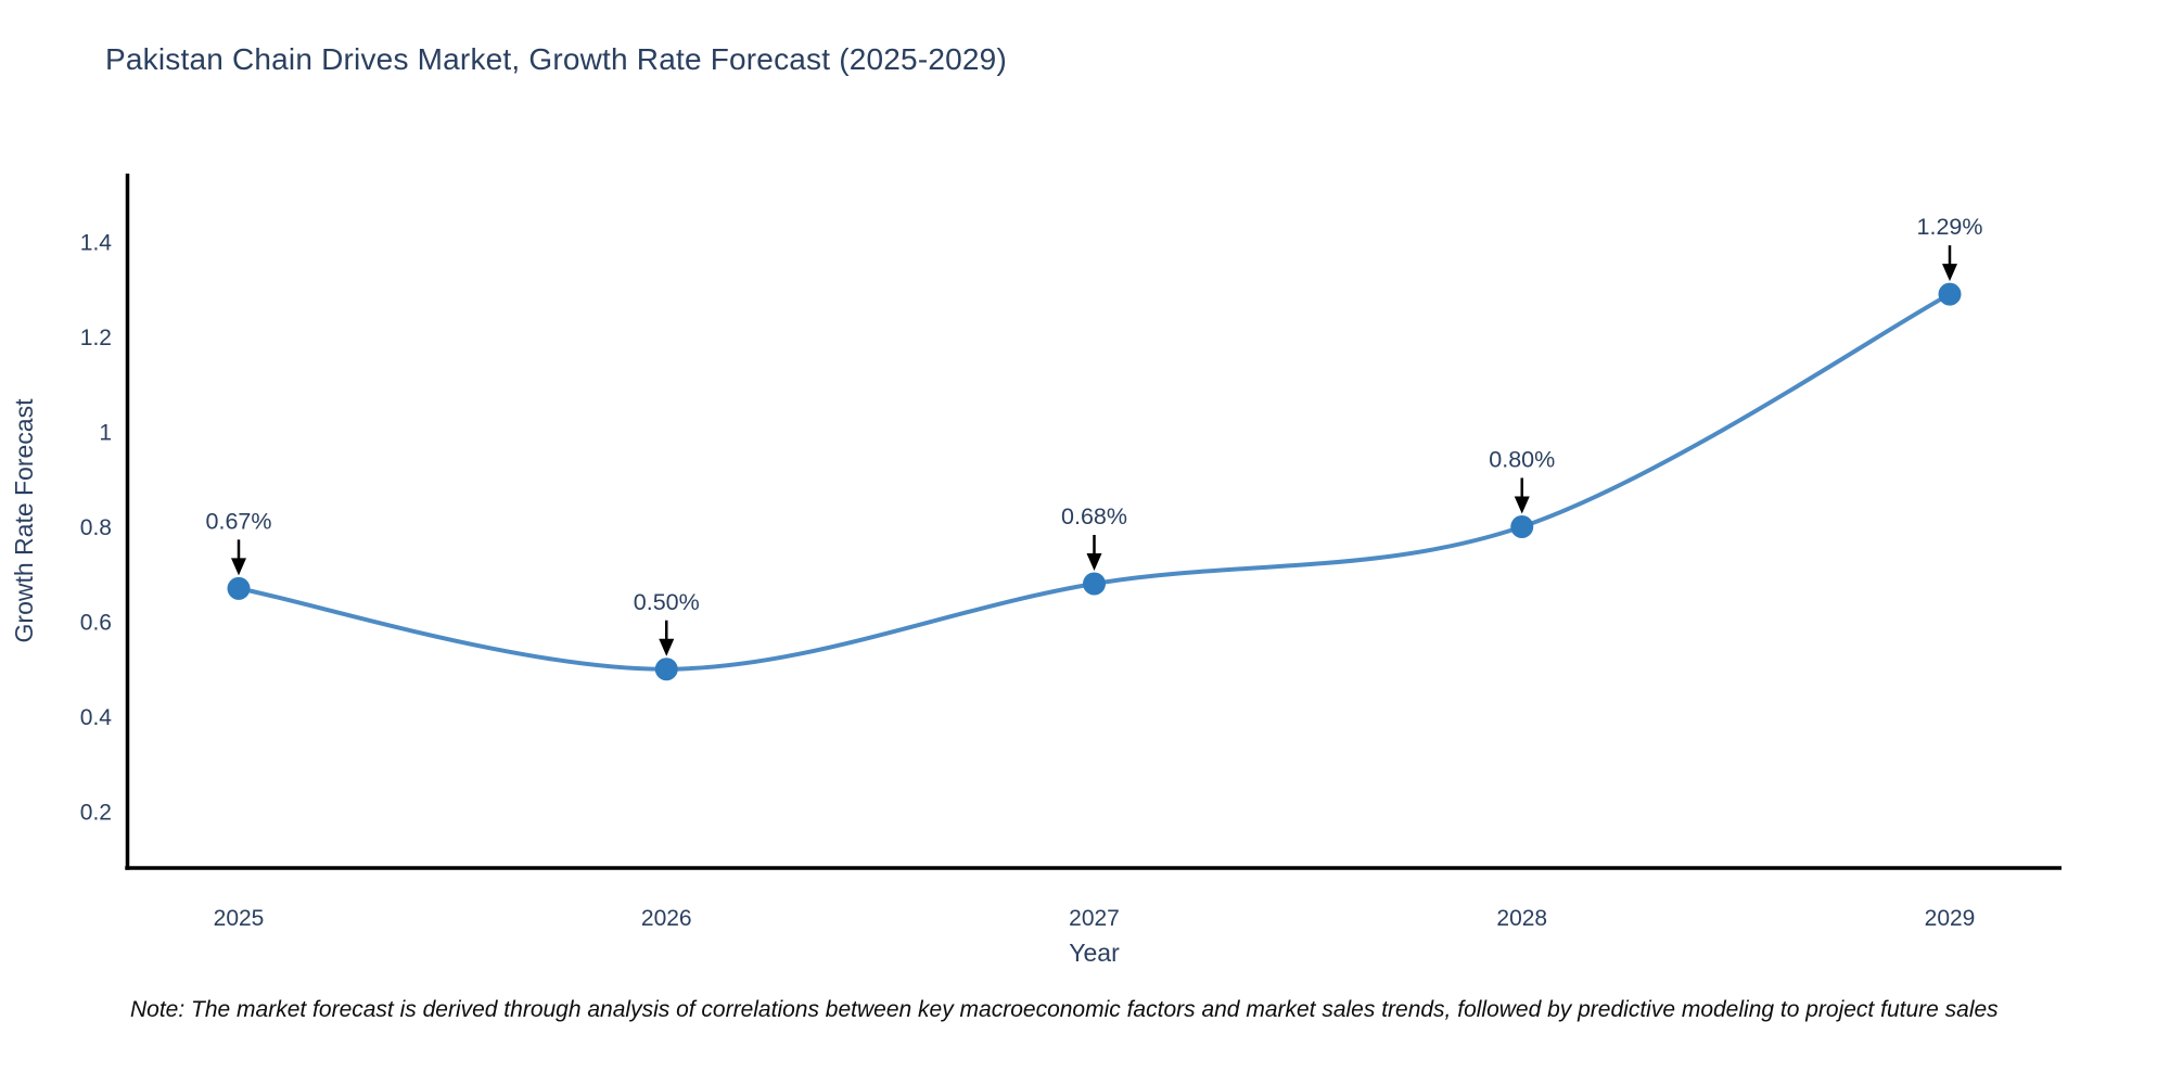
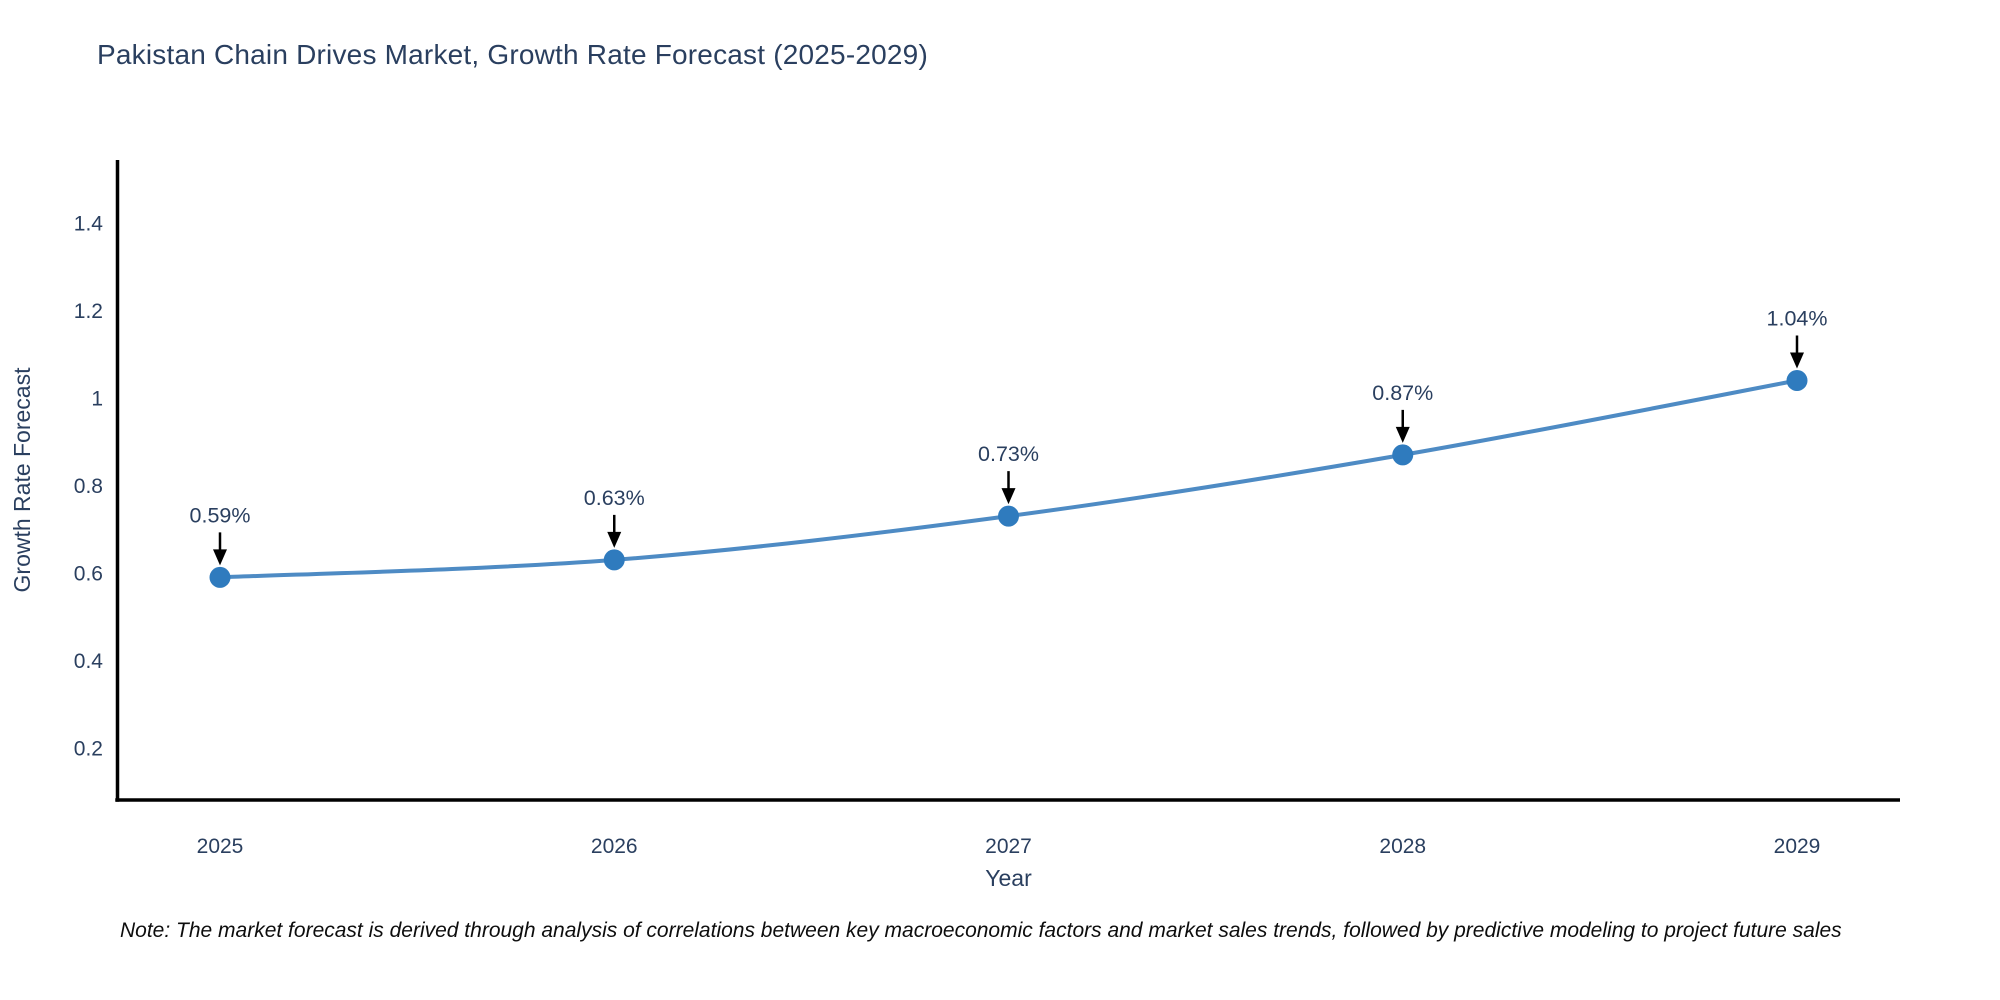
2025: 0.67% -> 0.59%
2026: 0.50% -> 0.63%
2027: 0.68% -> 0.73%
2028: 0.80% -> 0.87%
2029: 1.29% -> 1.04%
